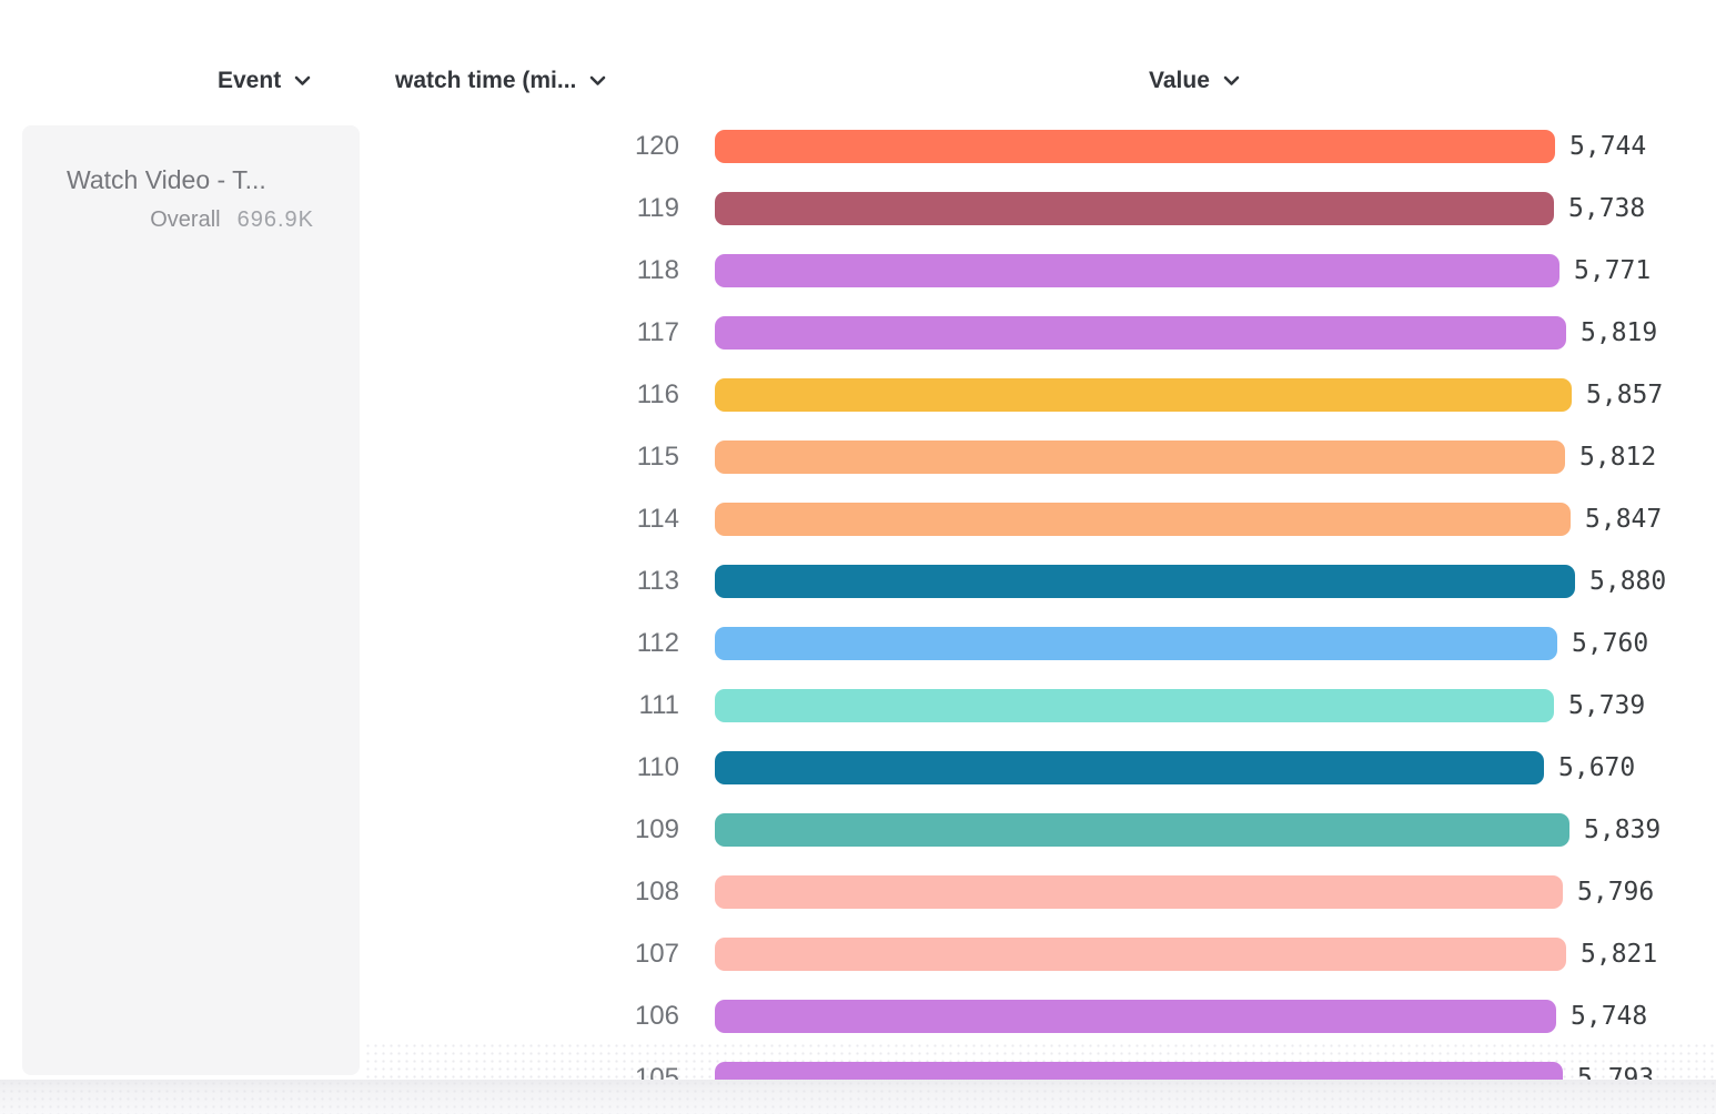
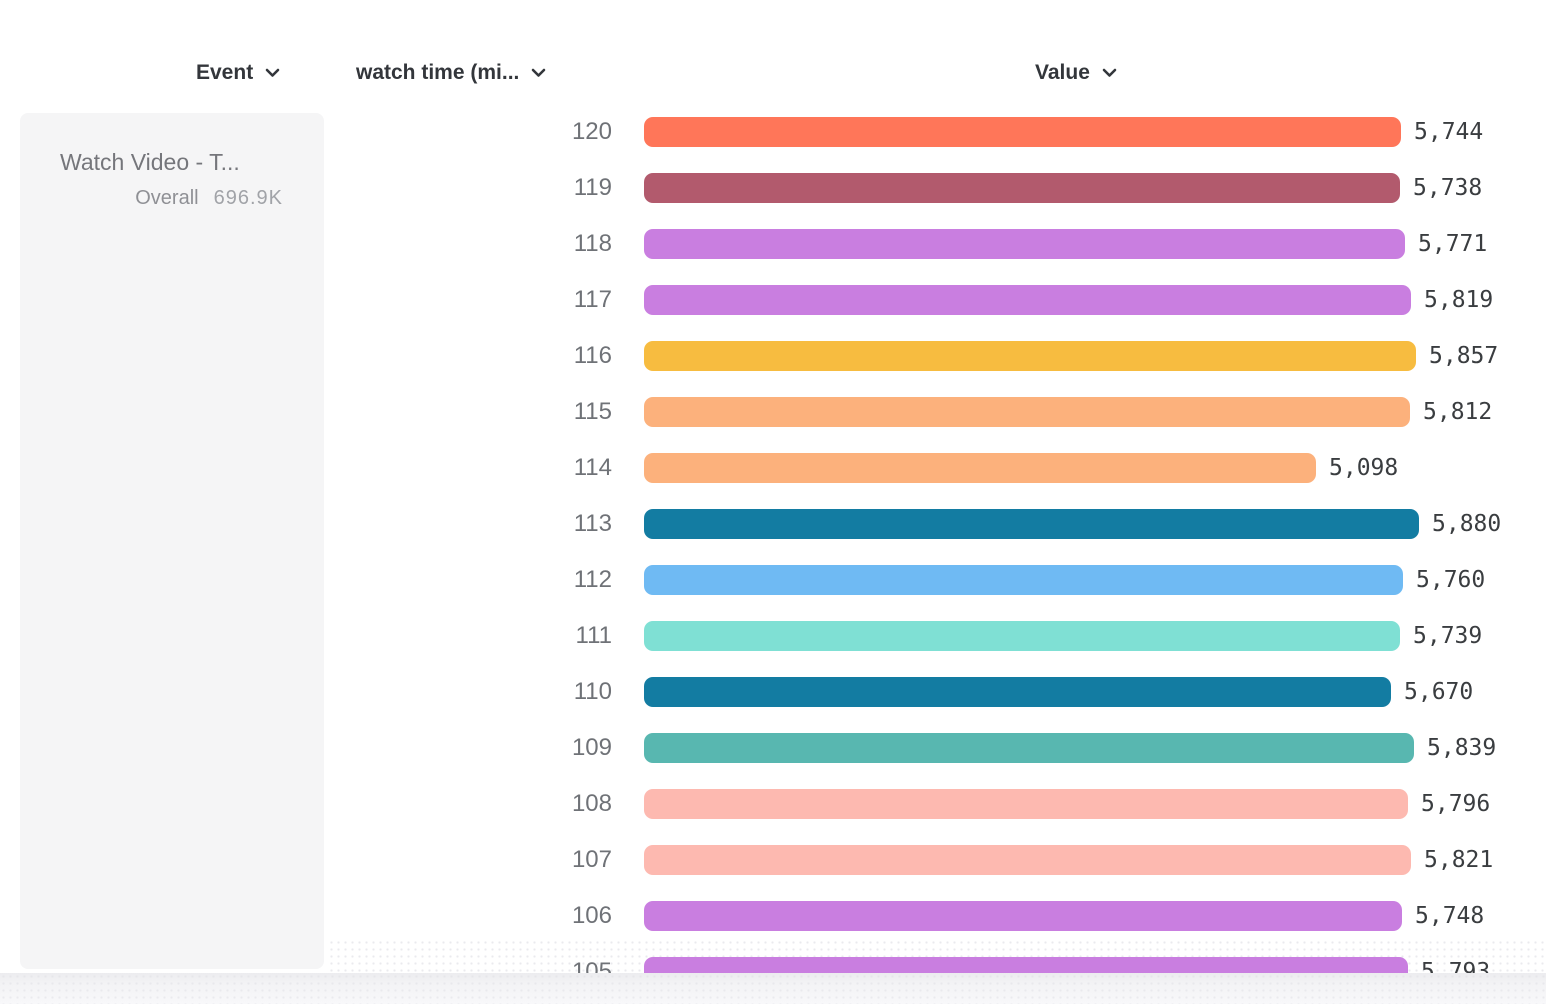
114: 5,847 -> 5,098
